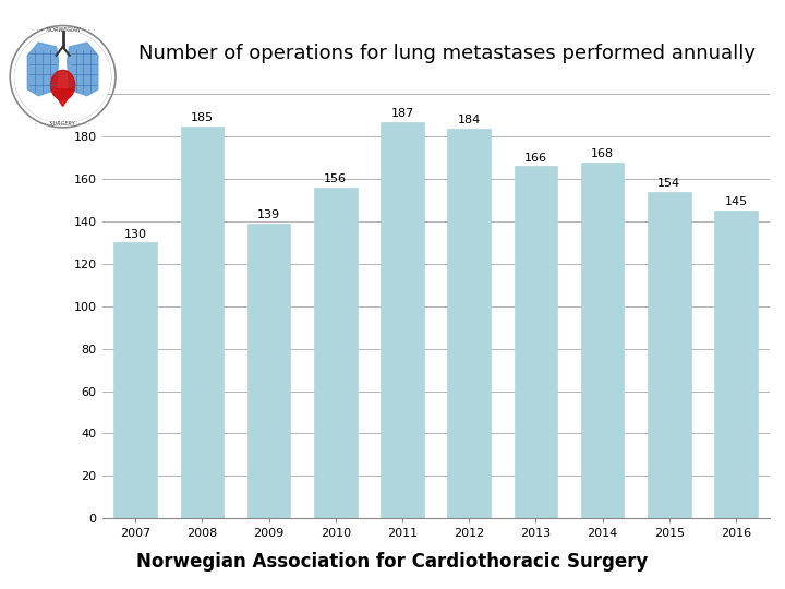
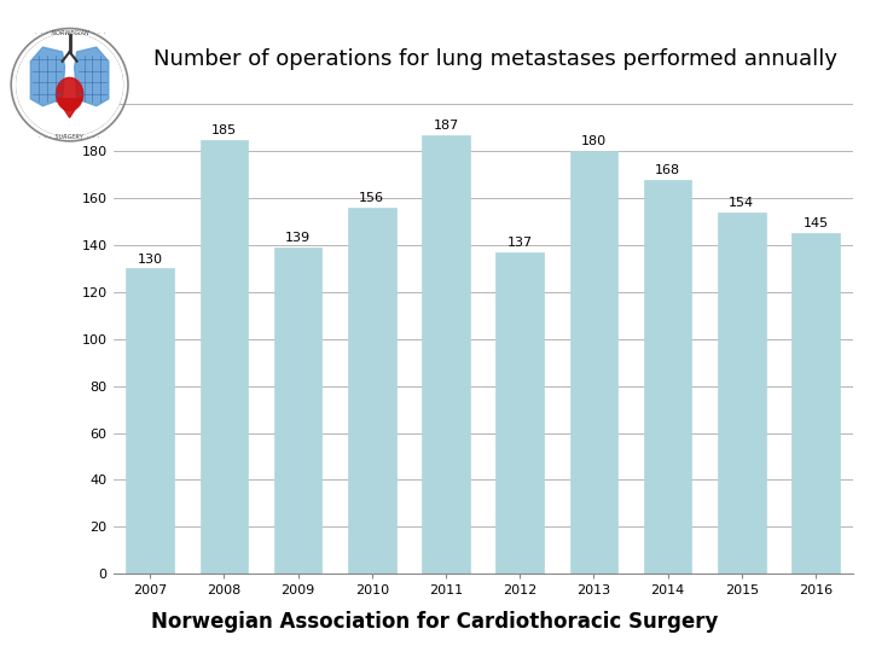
2012: 184 -> 137
2013: 166 -> 180
